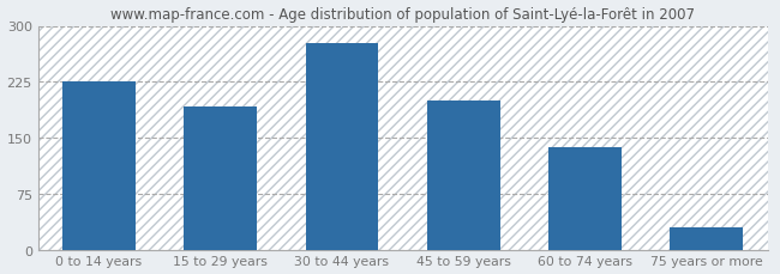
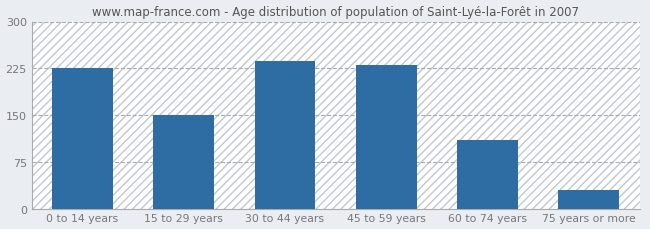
15 to 29 years: 192 -> 150
30 to 44 years: 276 -> 237
45 to 59 years: 200 -> 230
60 to 74 years: 138 -> 110
